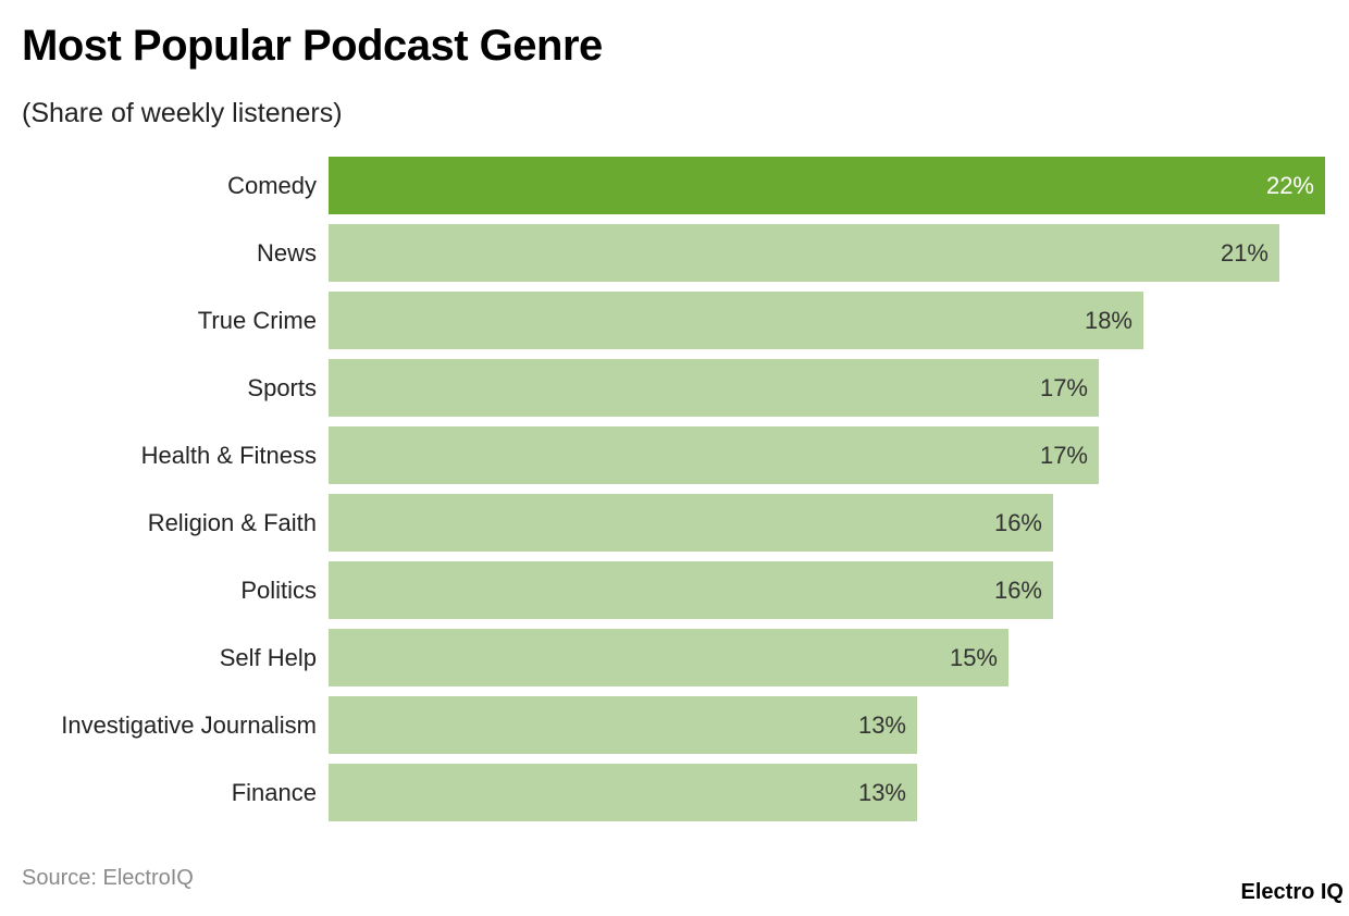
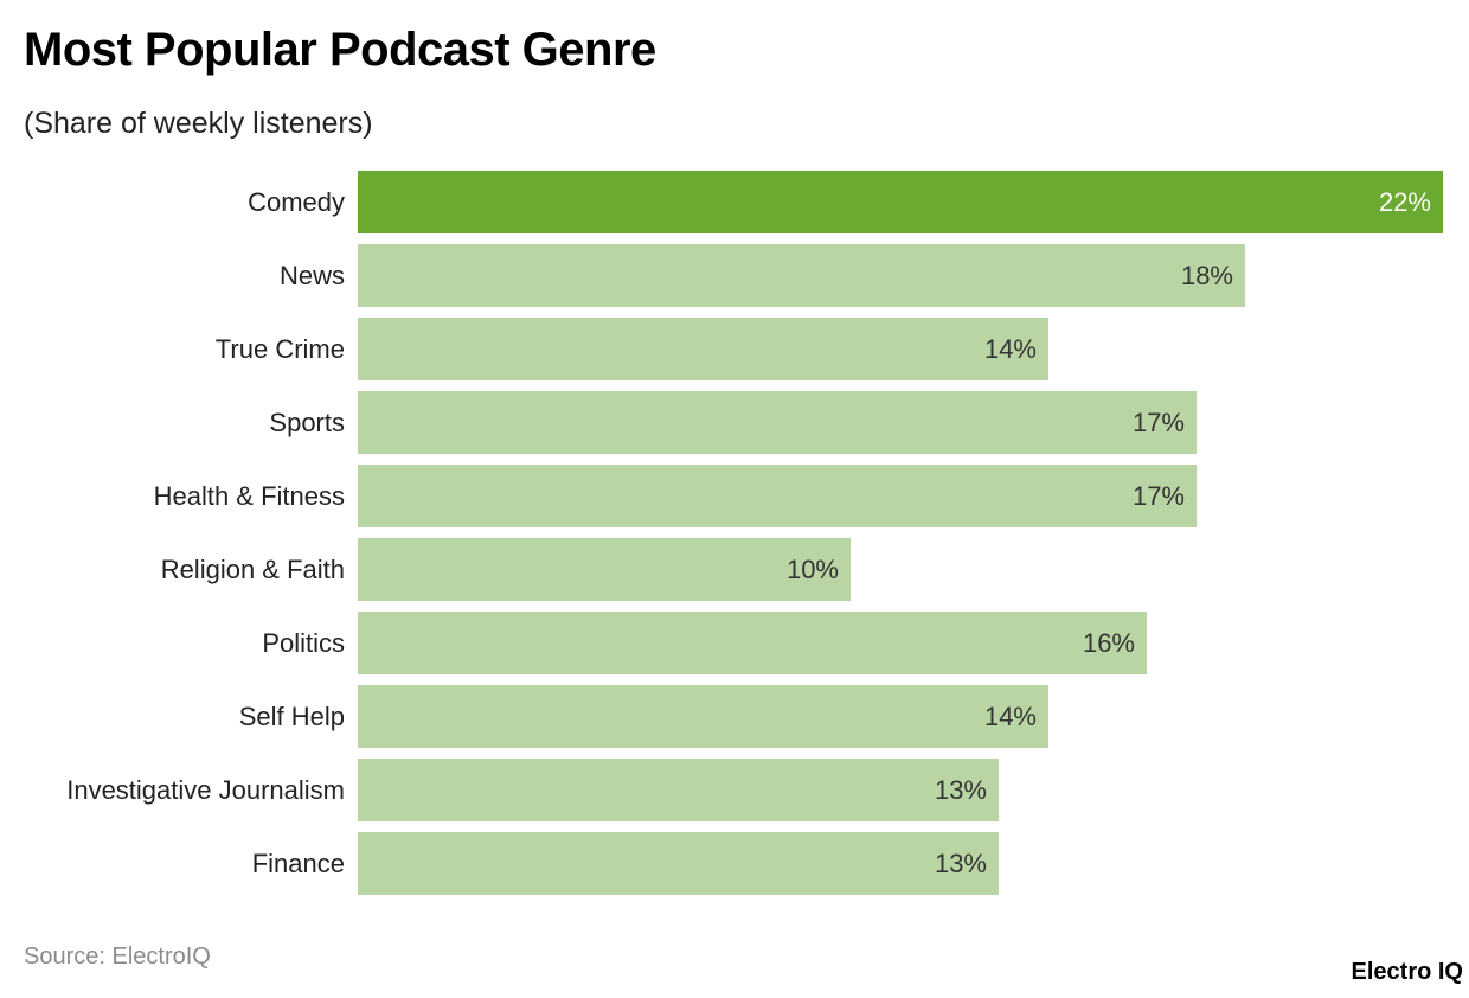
News: 21% -> 18%
True Crime: 18% -> 14%
Religion & Faith: 16% -> 10%
Self Help: 15% -> 14%
